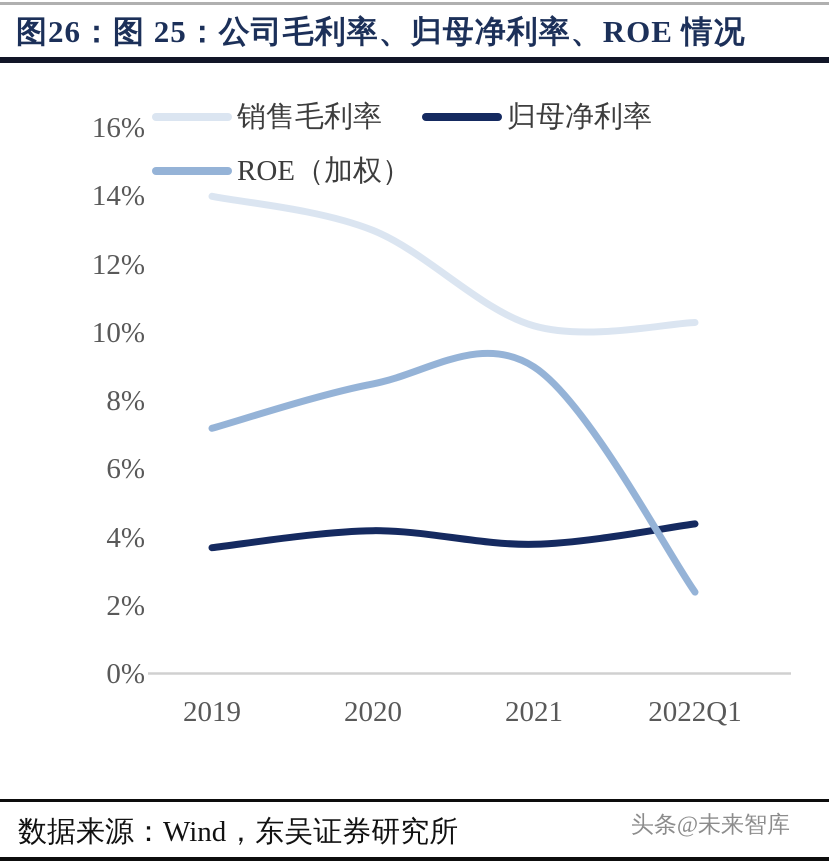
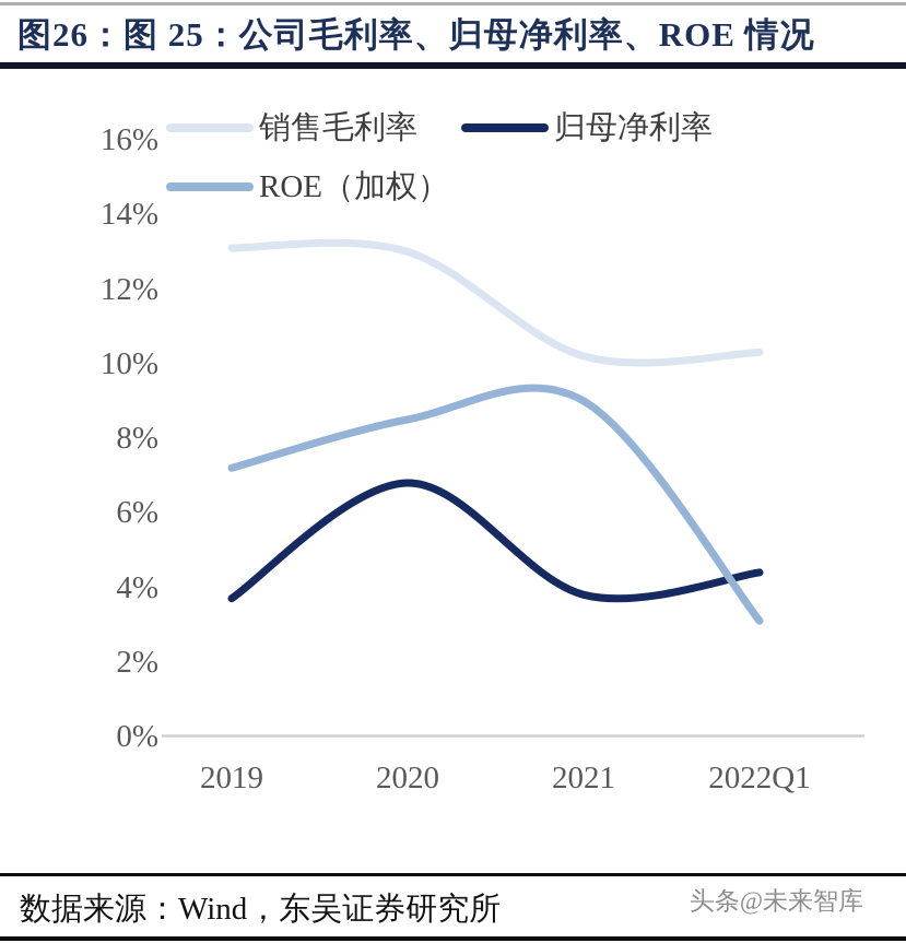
销售毛利率/2019: 14.0% -> 13.1%
归母净利率/2020: 4.2% -> 6.8%
ROE（加权）/2022Q1: 2.4% -> 3.1%
